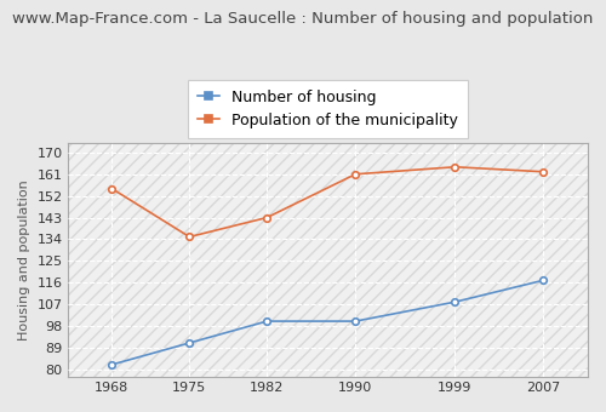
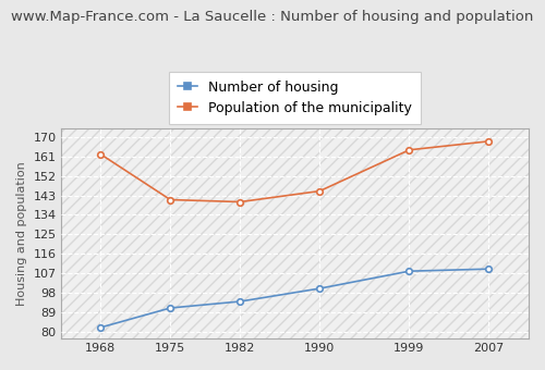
Population of the municipality/1968: 155 -> 162
Population of the municipality/1975: 135 -> 141
Number of housing/1982: 100 -> 94
Population of the municipality/1982: 143 -> 140
Population of the municipality/1990: 161 -> 145
Number of housing/2007: 117 -> 109
Population of the municipality/2007: 162 -> 168
